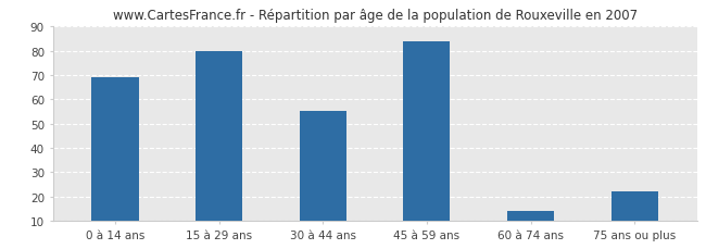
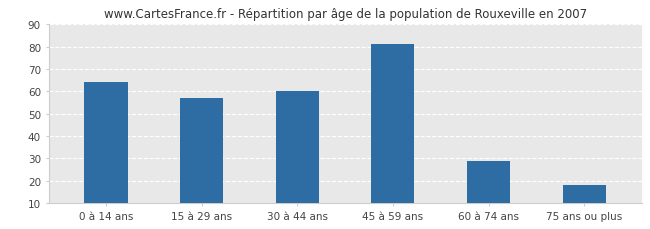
0 à 14 ans: 69 -> 64
15 à 29 ans: 80 -> 57
30 à 44 ans: 55 -> 60
45 à 59 ans: 84 -> 81
60 à 74 ans: 14 -> 29
75 ans ou plus: 22 -> 18
